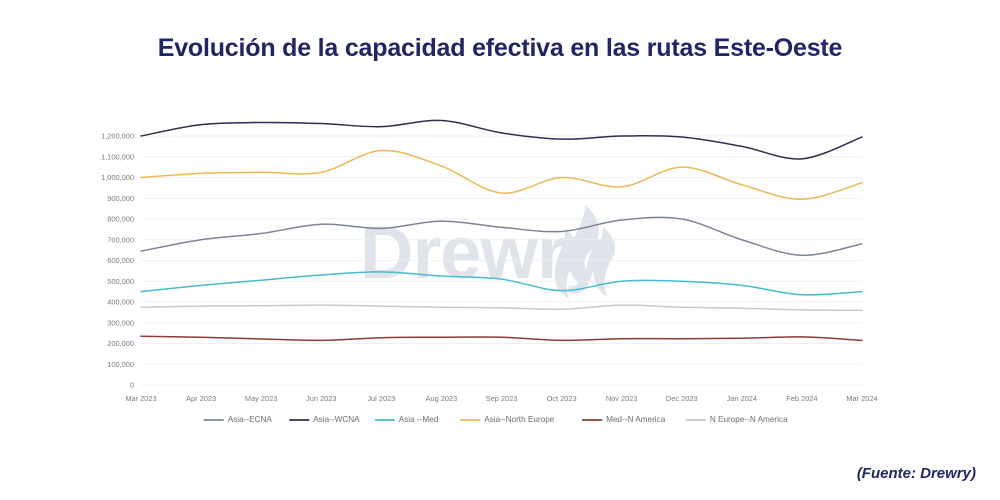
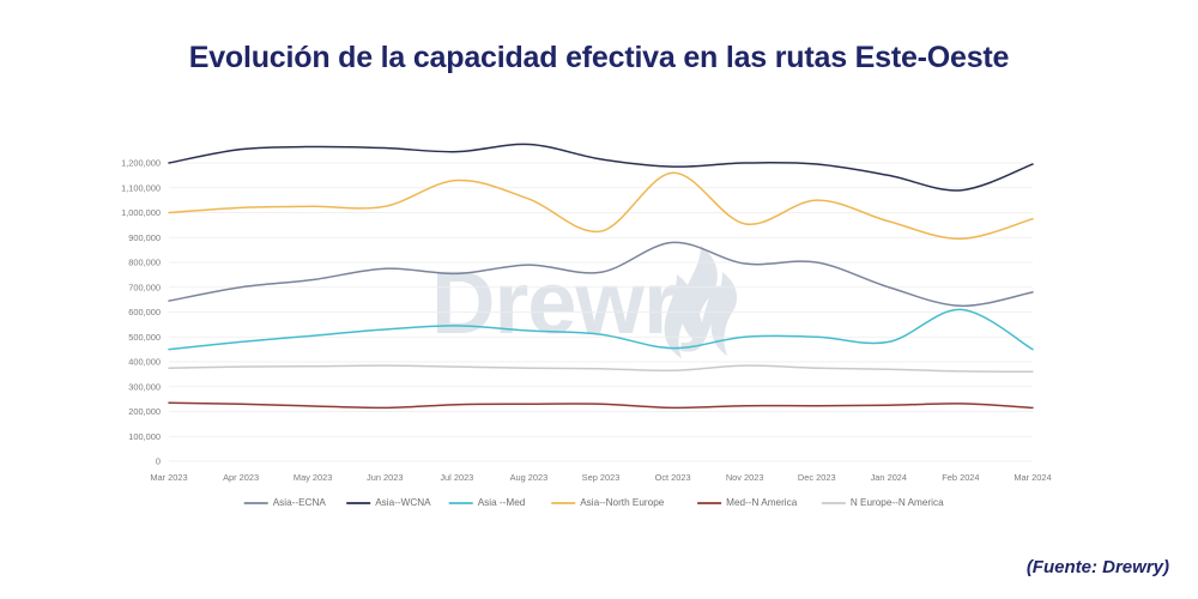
Asia--ECNA/Oct 2023: 740000 -> 880000
Asia--North Europe/Oct 2023: 1000000 -> 1160000
Asia --Med/Feb 2024: 440000 -> 610000
